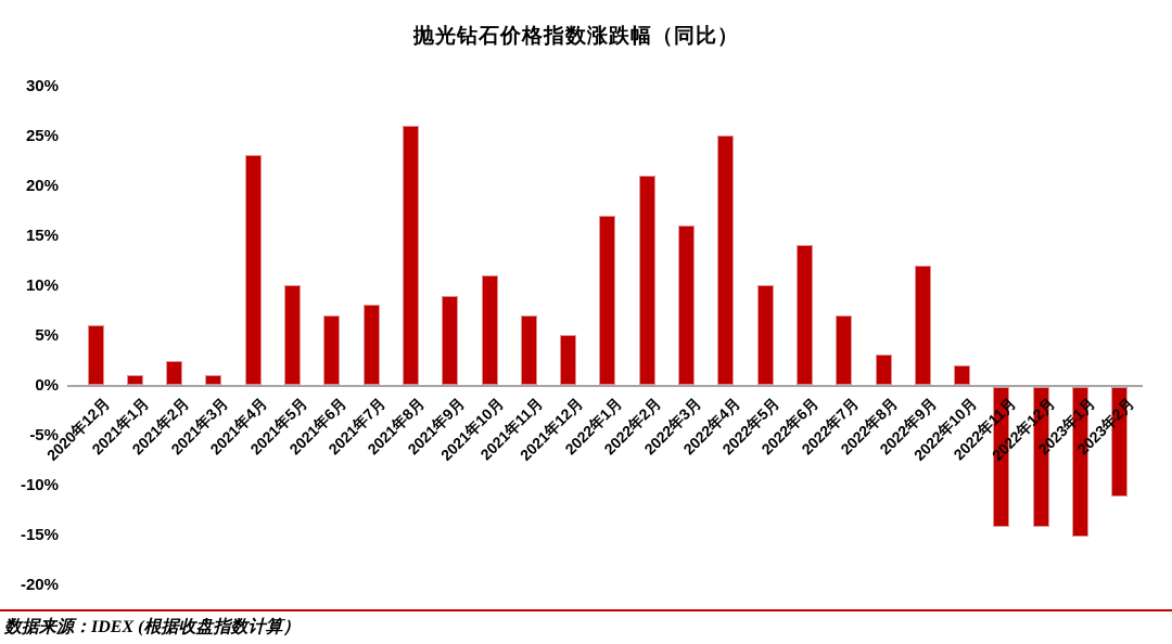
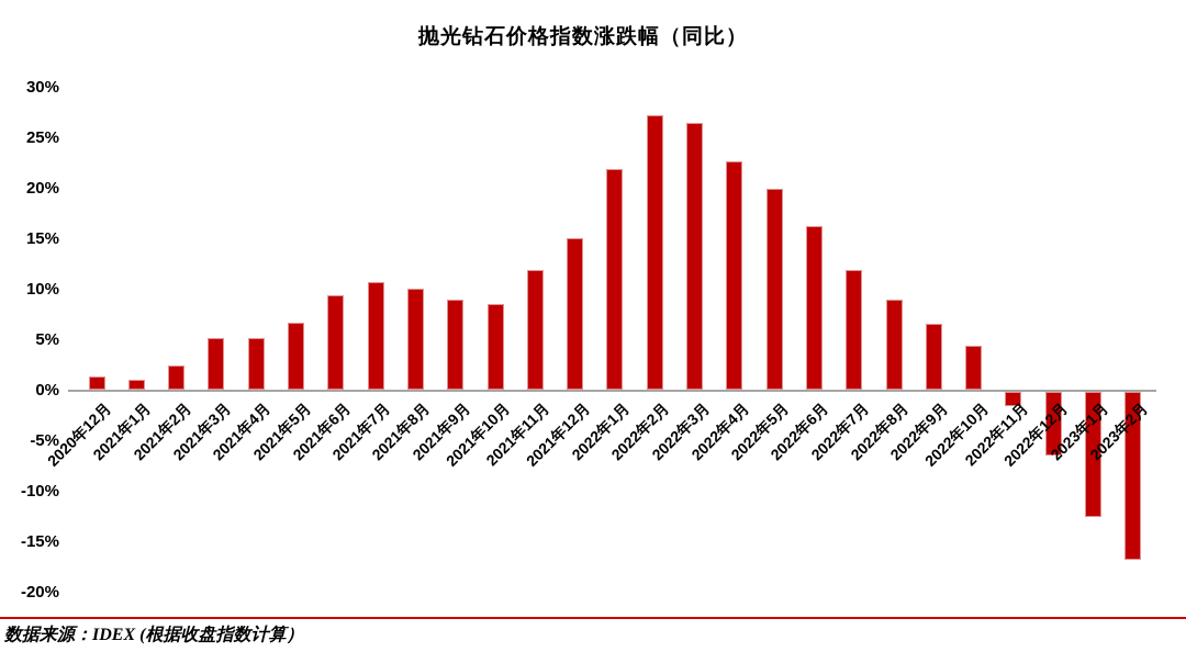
2020年12月: 6% -> 1%
2021年3月: 1% -> 5%
2021年4月: 23% -> 5%
2021年5月: 10% -> 7%
2021年6月: 7% -> 9%
2021年7月: 8% -> 11%
2021年8月: 26% -> 10%
2021年10月: 11% -> 8%
2021年11月: 7% -> 12%
2021年12月: 5% -> 15%
2022年1月: 17% -> 22%
2022年2月: 21% -> 27%
2022年3月: 16% -> 26%
2022年4月: 25% -> 23%
2022年5月: 10% -> 20%
2022年6月: 14% -> 16%
2022年7月: 7% -> 12%
2022年8月: 3% -> 9%
2022年9月: 12% -> 6%
2022年10月: 2% -> 4%
2022年11月: -14% -> -1%
2022年12月: -14% -> -6%
2023年1月: -15% -> -12%
2023年2月: -11% -> -17%
